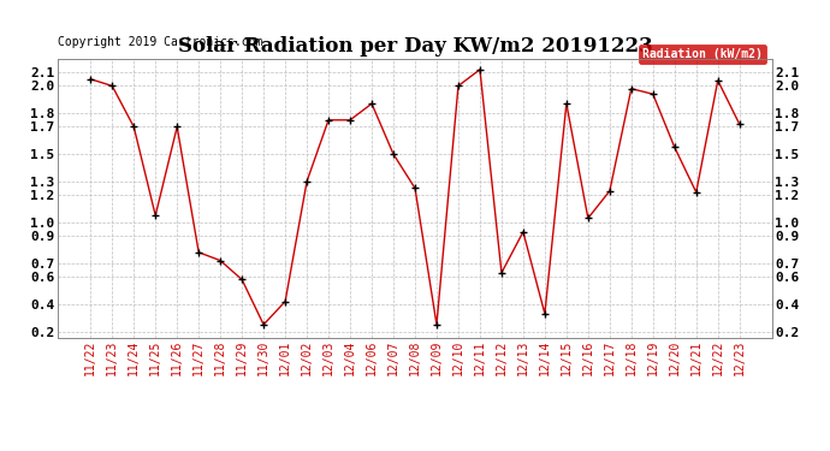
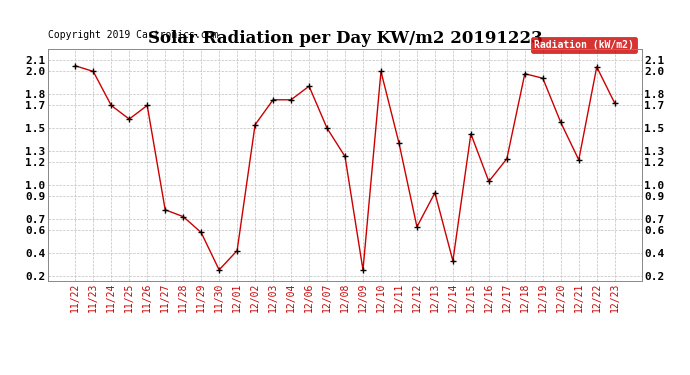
11/25: 1.05 -> 1.58
12/02: 1.30 -> 1.53
12/11: 2.12 -> 1.37
12/15: 1.87 -> 1.45
